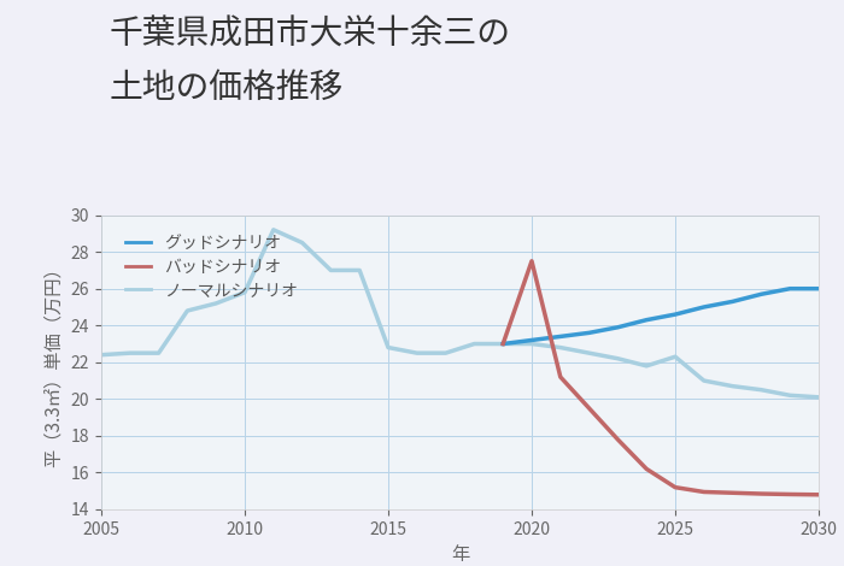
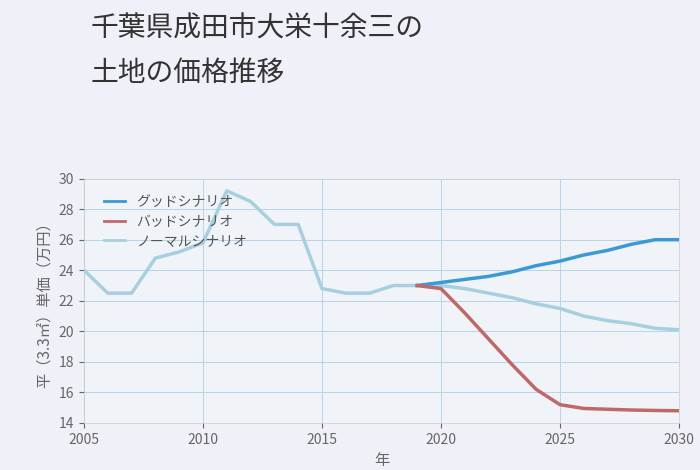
ノーマルシナリオ/2005: 22.4 -> 24.0
バッドシナリオ/2020: 27.5 -> 22.8
ノーマルシナリオ/2025: 22.3 -> 21.5
